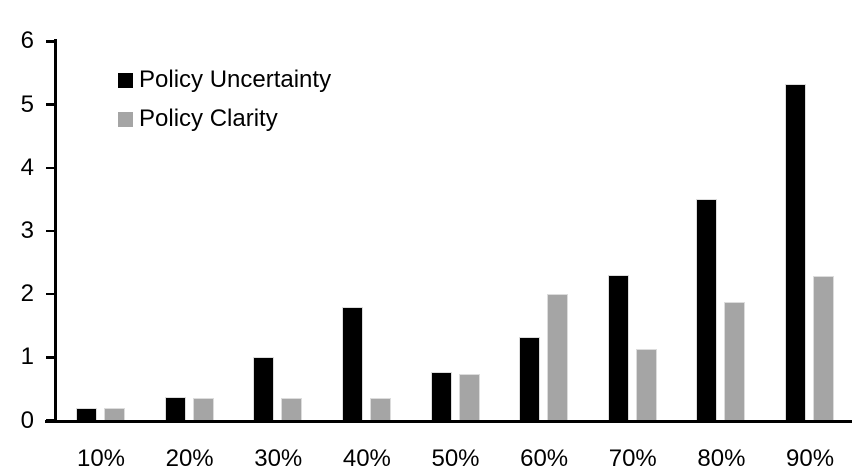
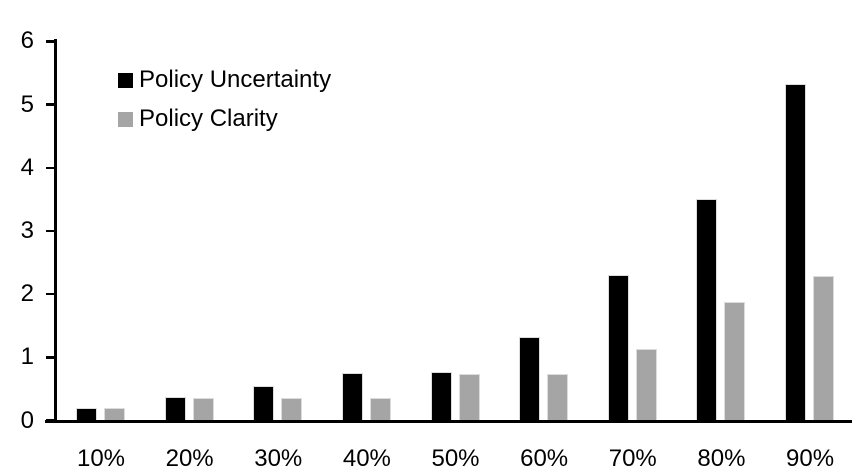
Policy Uncertainty/30%: 1.0 -> 0.6
Policy Uncertainty/40%: 1.8 -> 0.8
Policy Clarity/60%: 2.0 -> 0.7
